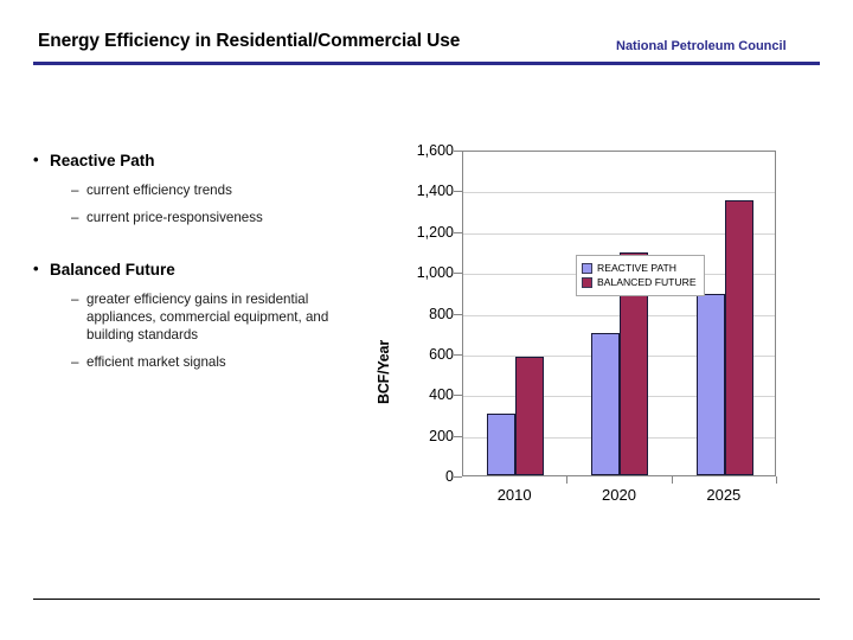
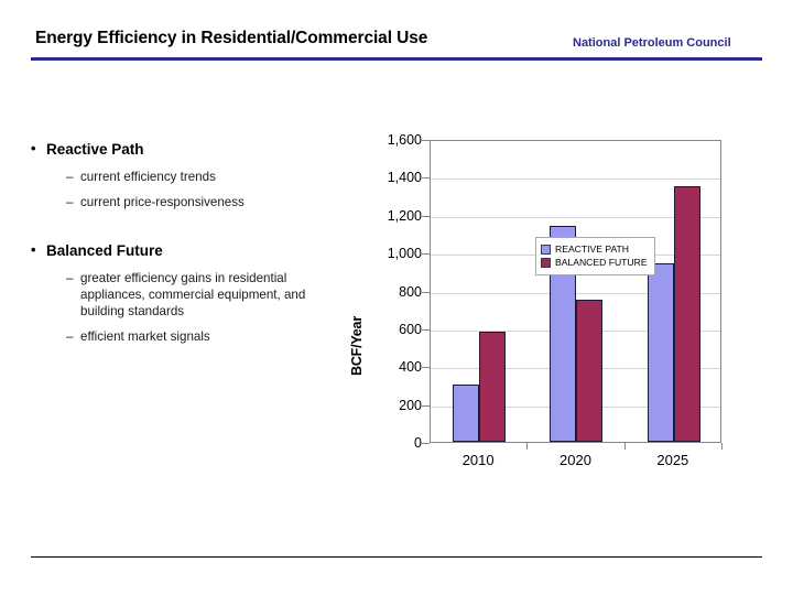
REACTIVE PATH/2020: 700 -> 1140
BALANCED FUTURE/2020: 1100 -> 750
REACTIVE PATH/2025: 890 -> 940
